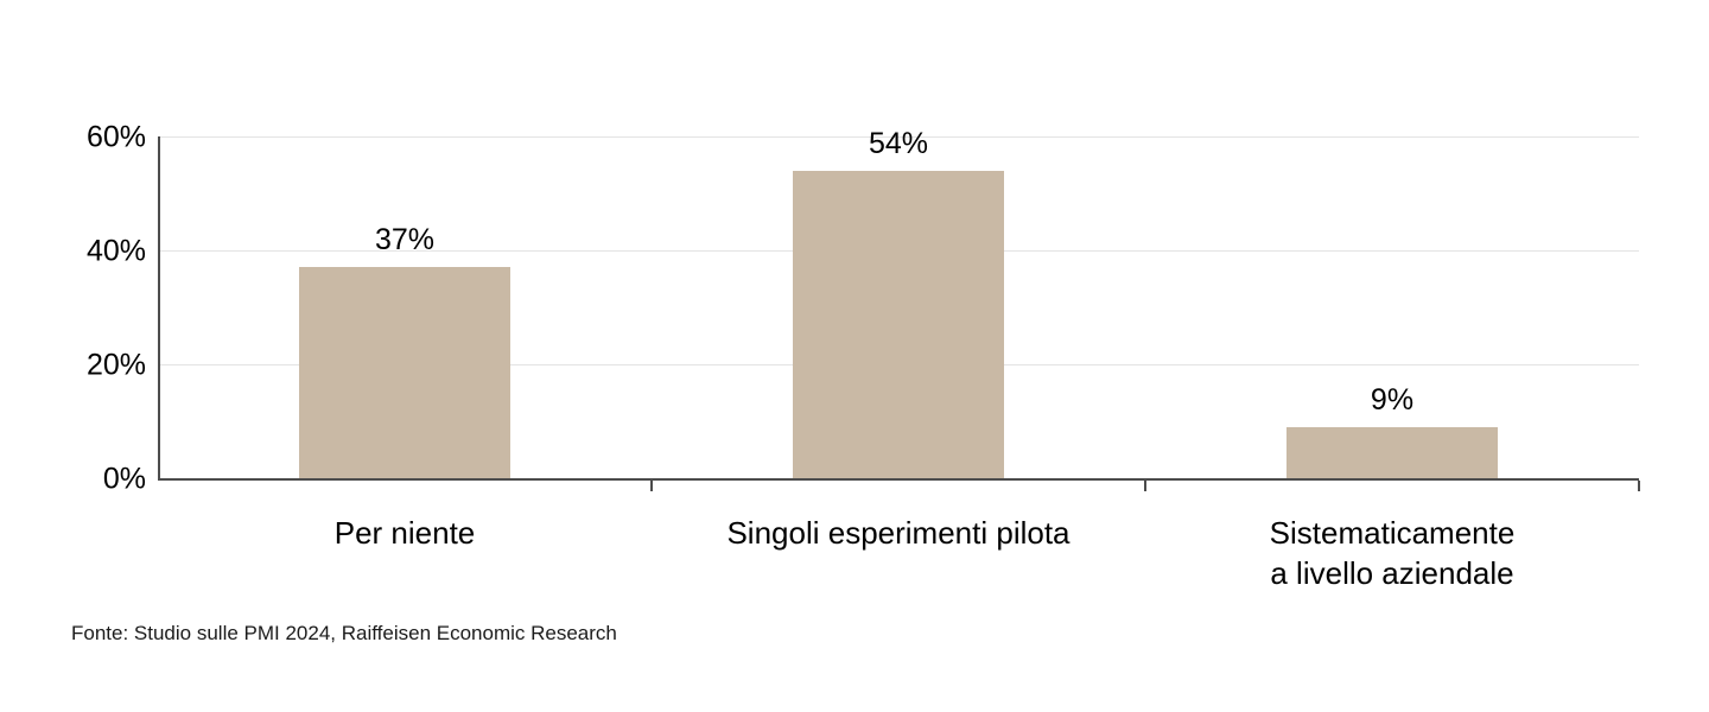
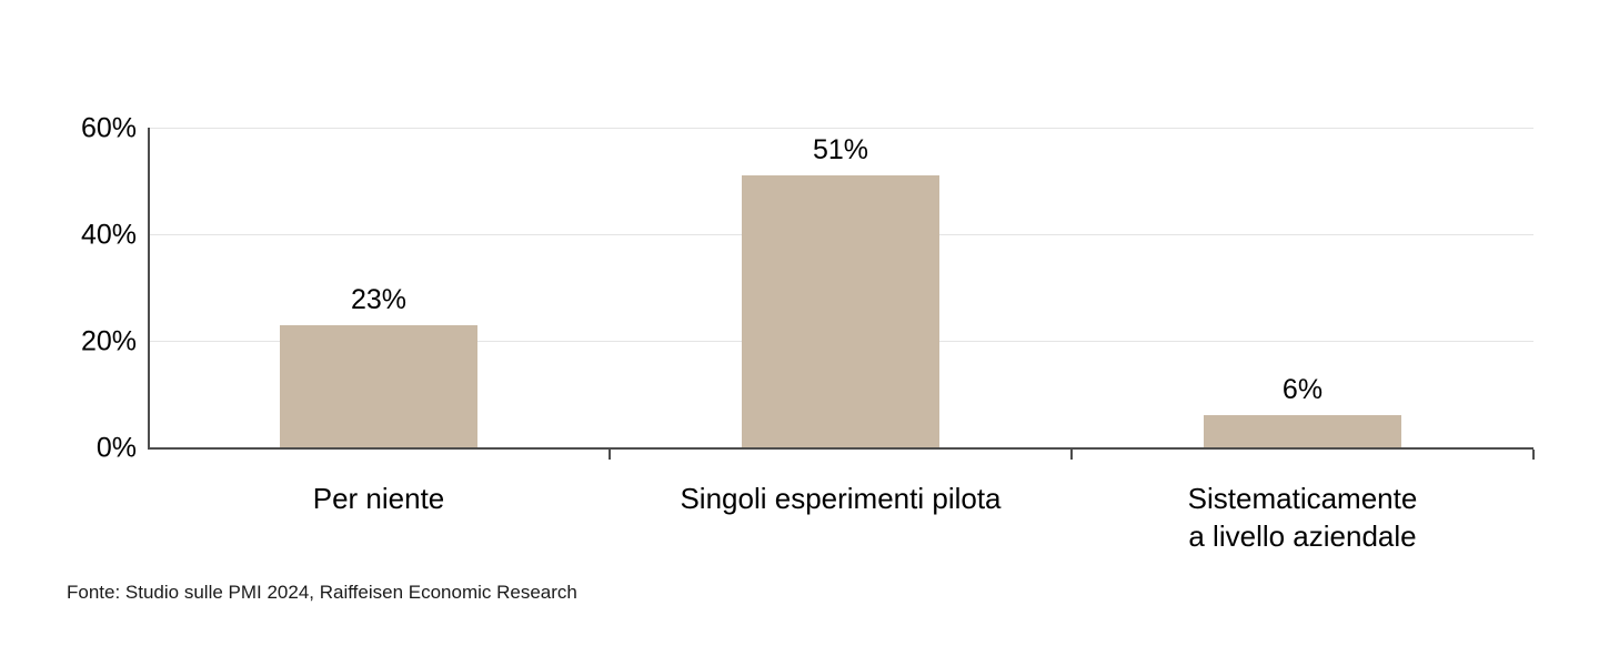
Per niente: 37% -> 23%
Singoli esperimenti pilota: 54% -> 51%
Sistematicamente a livello aziendale: 9% -> 6%
